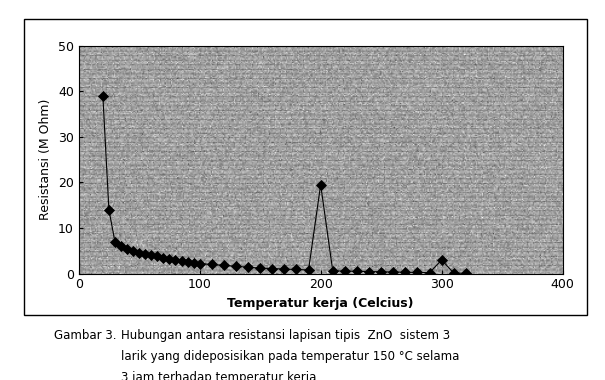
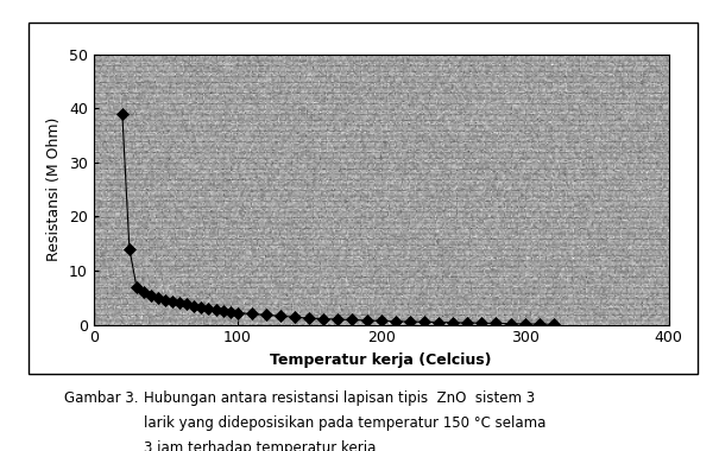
200: 19.5 -> 0.7
300: 3.0 -> 0.1
